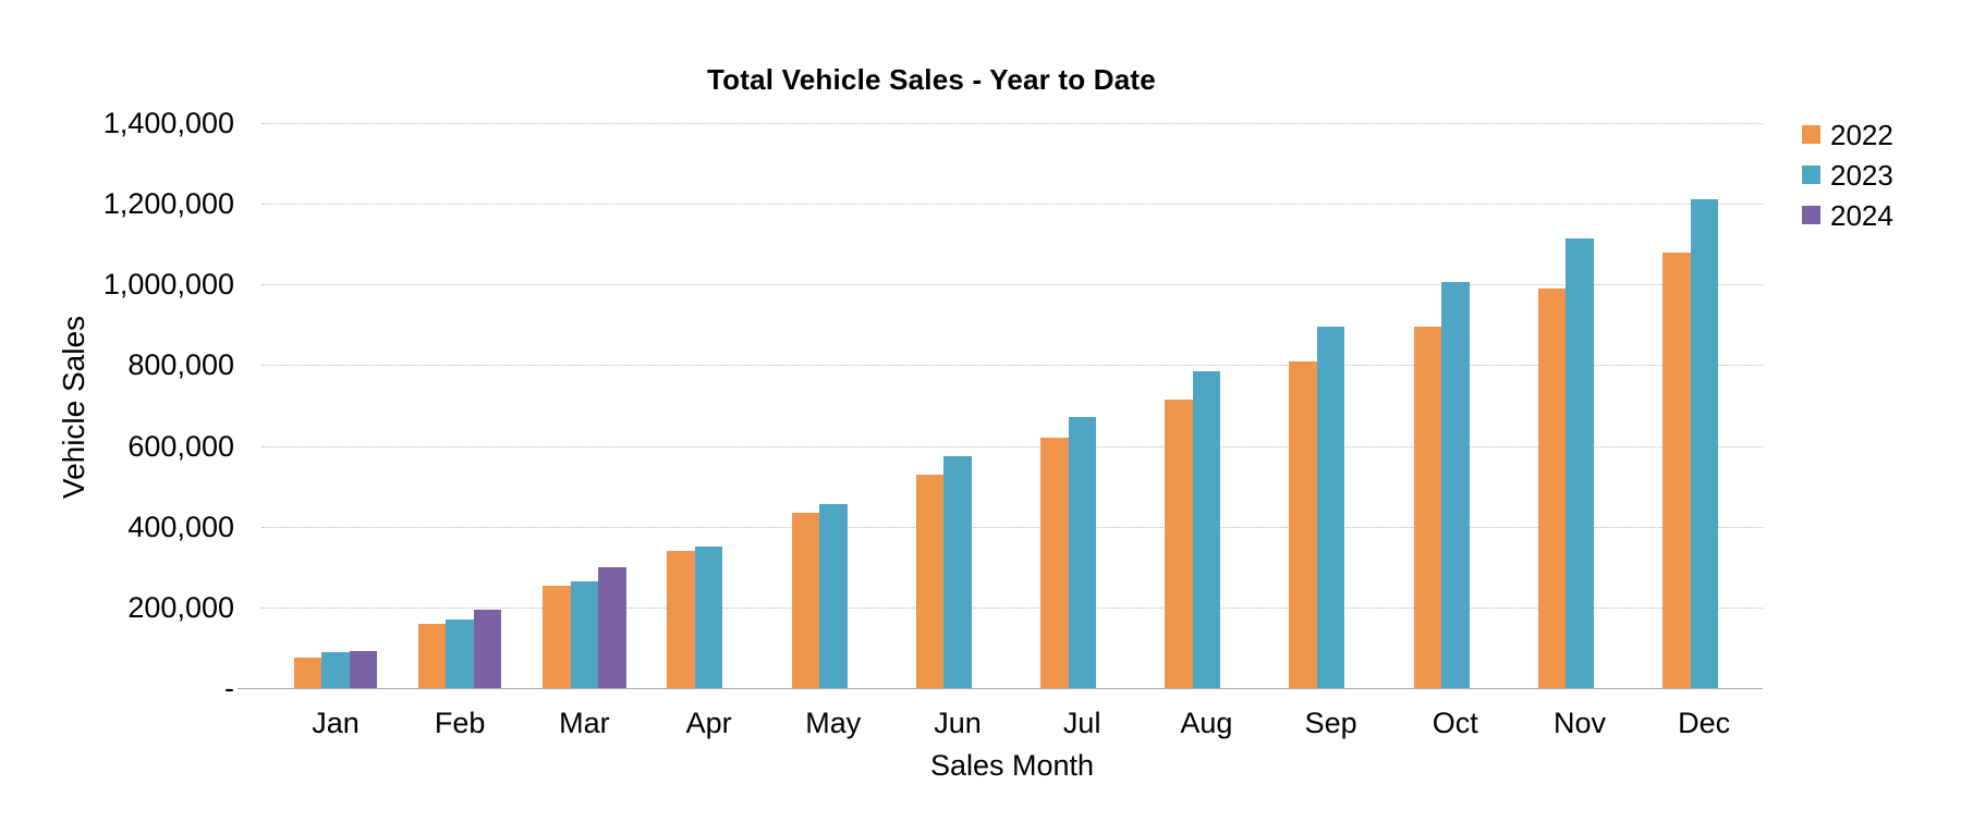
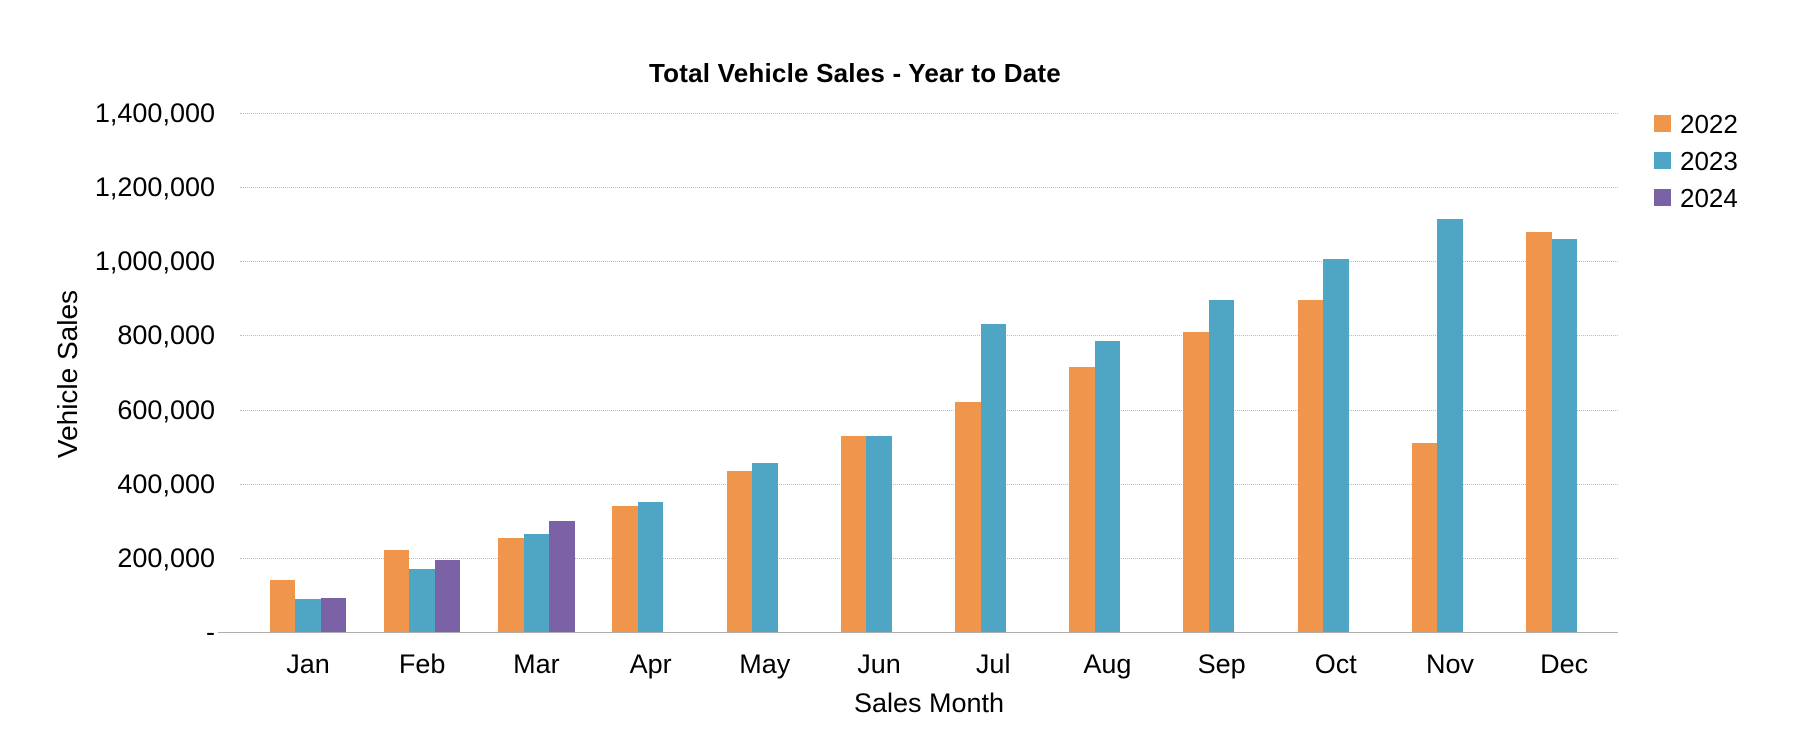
2022/Jan: 80000 -> 140000
2022/Feb: 160000 -> 220000
2023/Jun: 580000 -> 530000
2023/Jul: 670000 -> 830000
2022/Nov: 990000 -> 510000
2023/Dec: 1210000 -> 1060000
